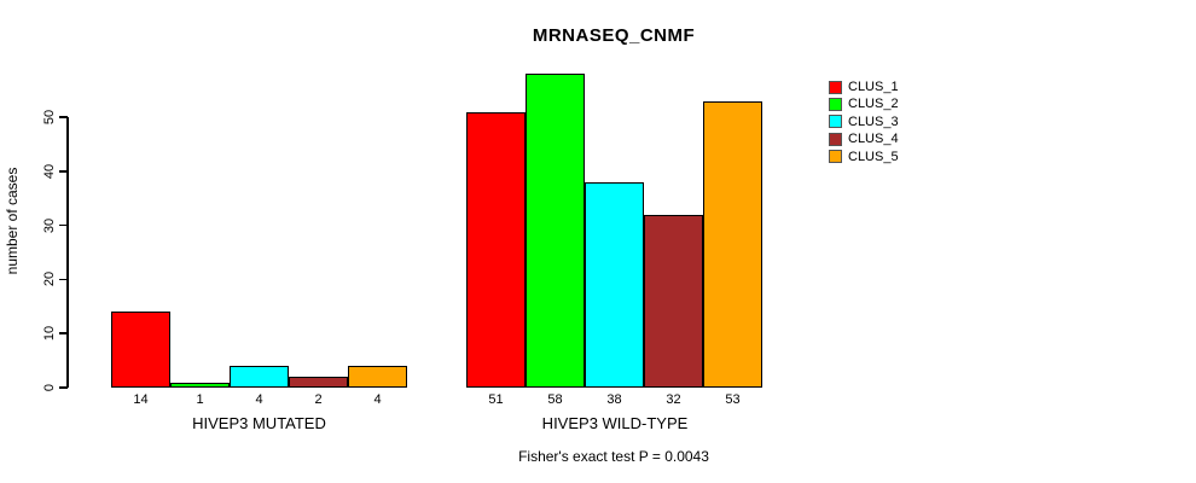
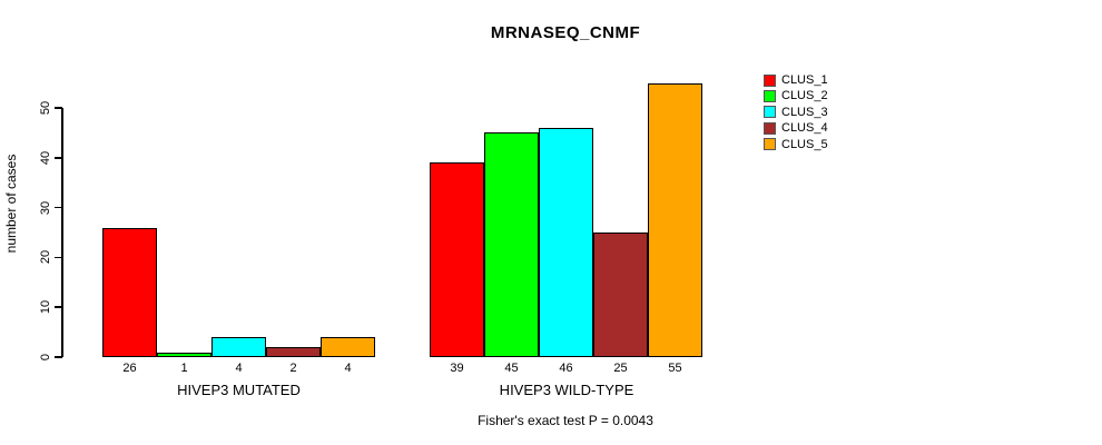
CLUS_1/HIVEP3 MUTATED: 14 -> 26
CLUS_1/HIVEP3 WILD-TYPE: 51 -> 39
CLUS_2/HIVEP3 WILD-TYPE: 58 -> 45
CLUS_3/HIVEP3 WILD-TYPE: 38 -> 46
CLUS_4/HIVEP3 WILD-TYPE: 32 -> 25
CLUS_5/HIVEP3 WILD-TYPE: 53 -> 55
